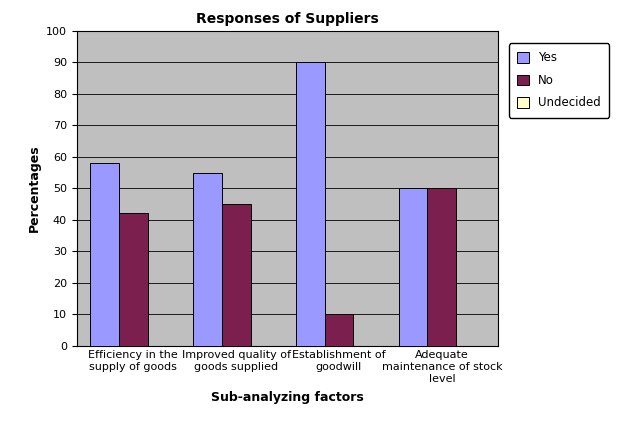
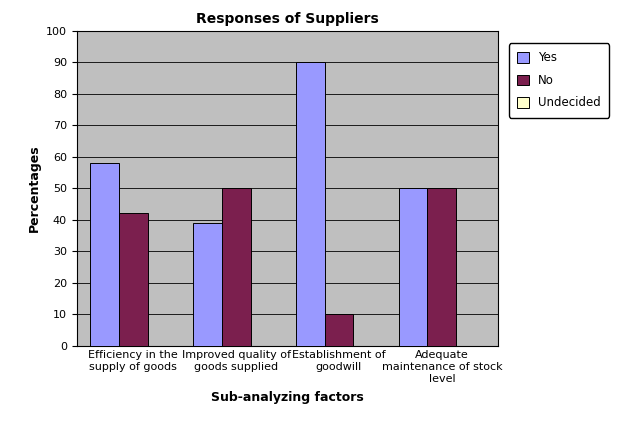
Yes/Improved quality of goods supplied: 55 -> 39
No/Improved quality of goods supplied: 45 -> 50
